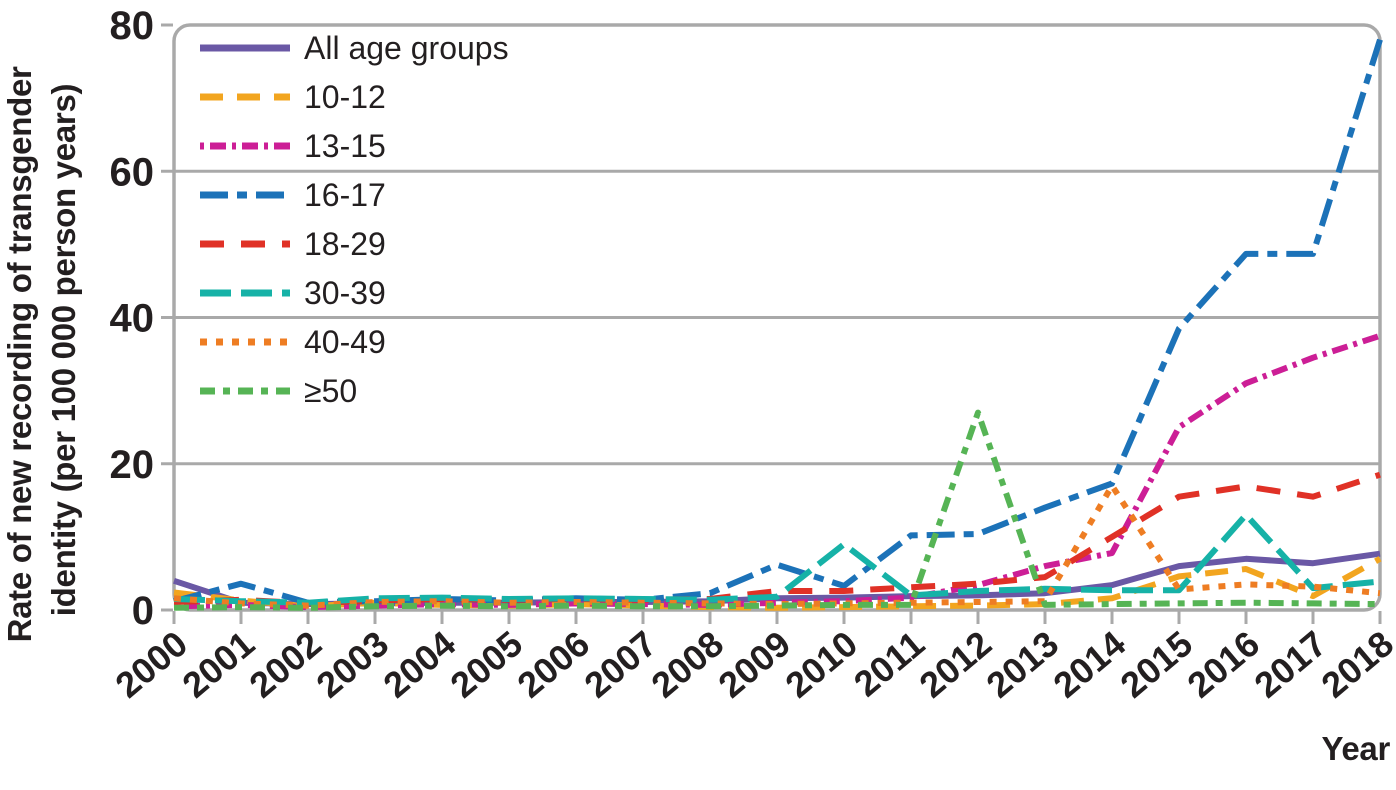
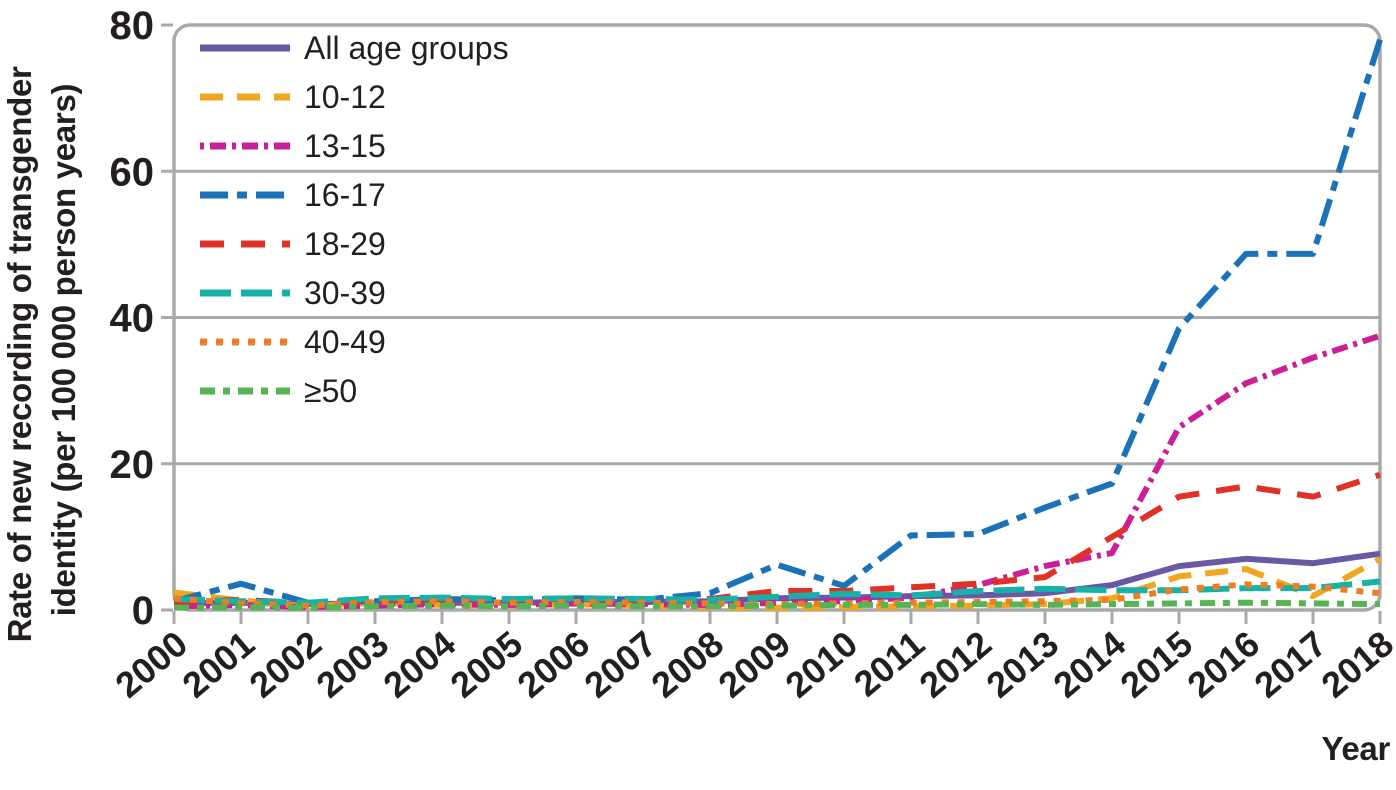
All age groups/2000: 4 -> 1
30-39/2010: 9 -> 2
≥50/2012: 27 -> 1
40-49/2014: 17 -> 1
30-39/2016: 13 -> 3
